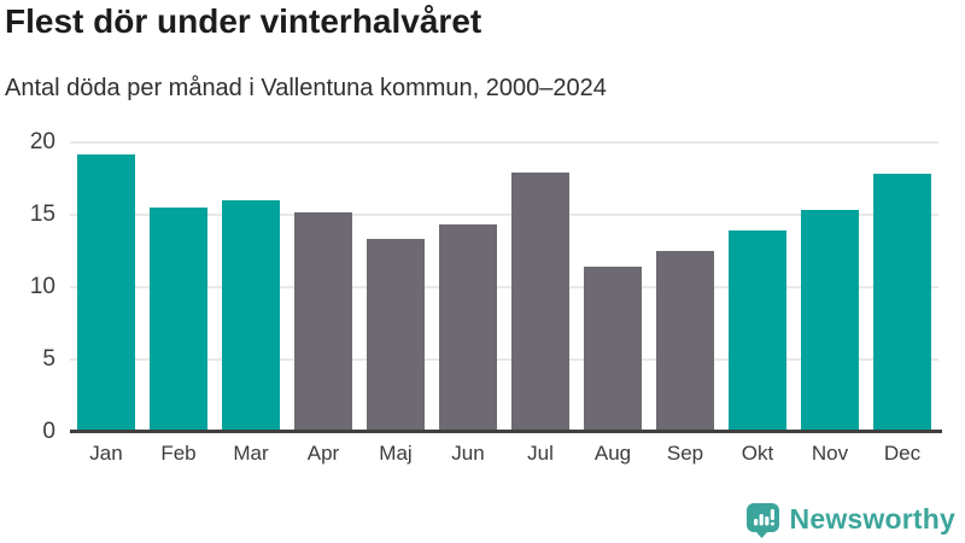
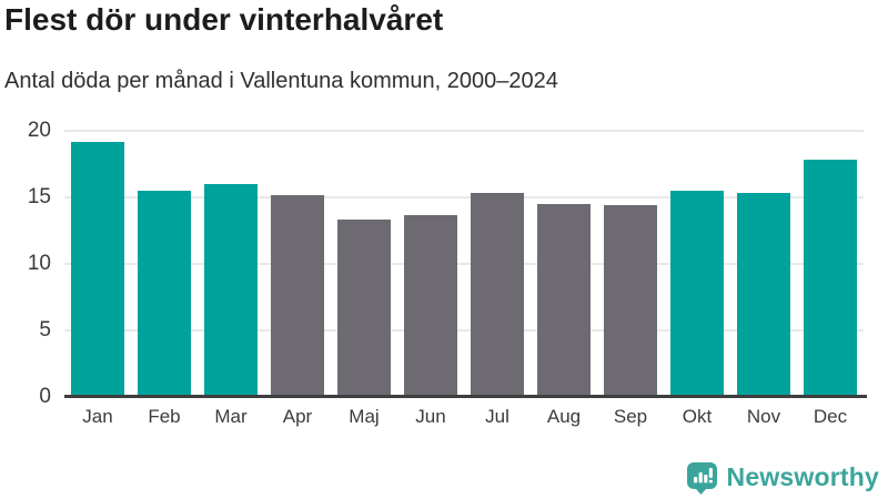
Jun: 14.3 -> 13.7
Jul: 17.9 -> 15.3
Aug: 11.4 -> 14.5
Sep: 12.5 -> 14.4
Okt: 13.9 -> 15.5
